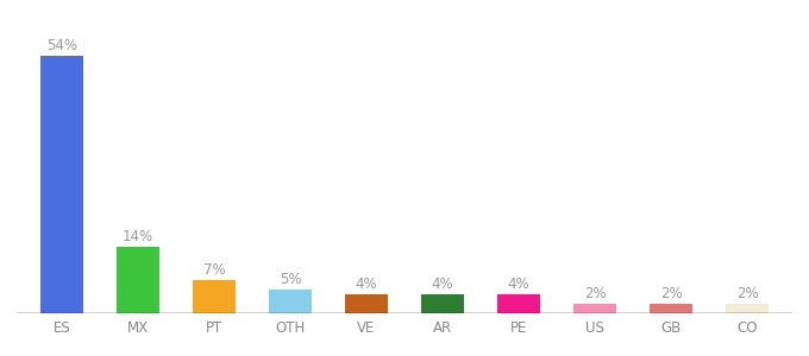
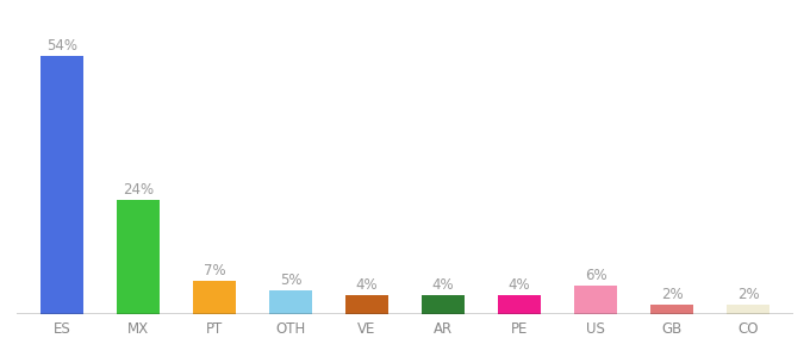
MX: 14% -> 24%
US: 2% -> 6%
